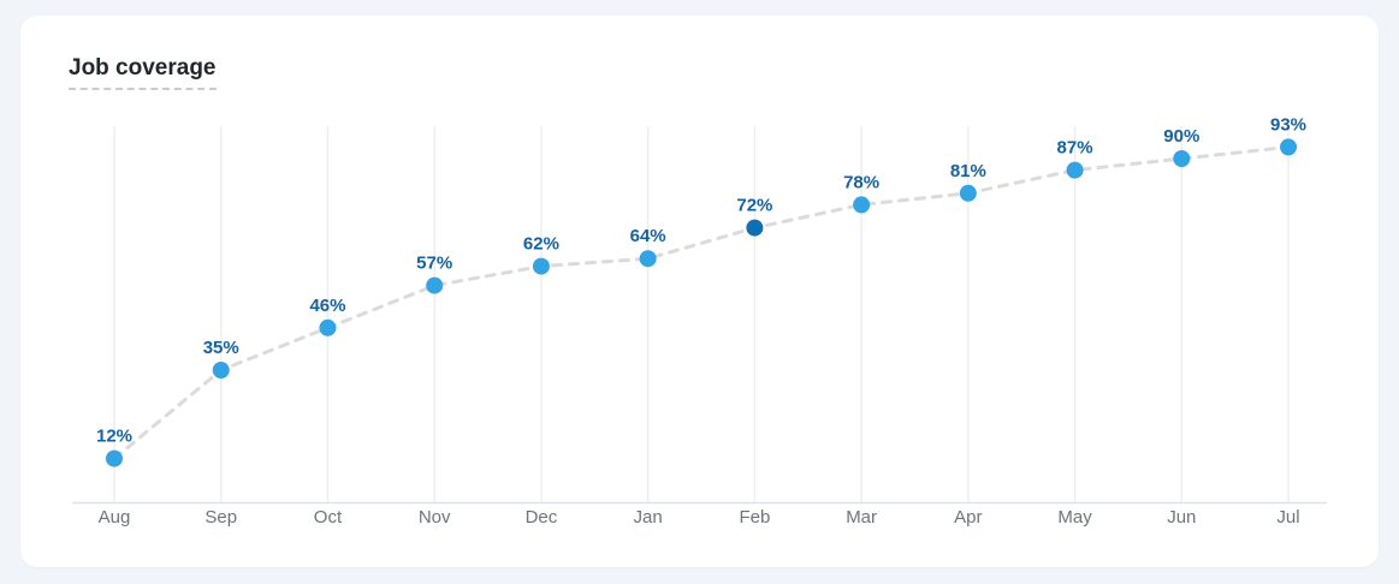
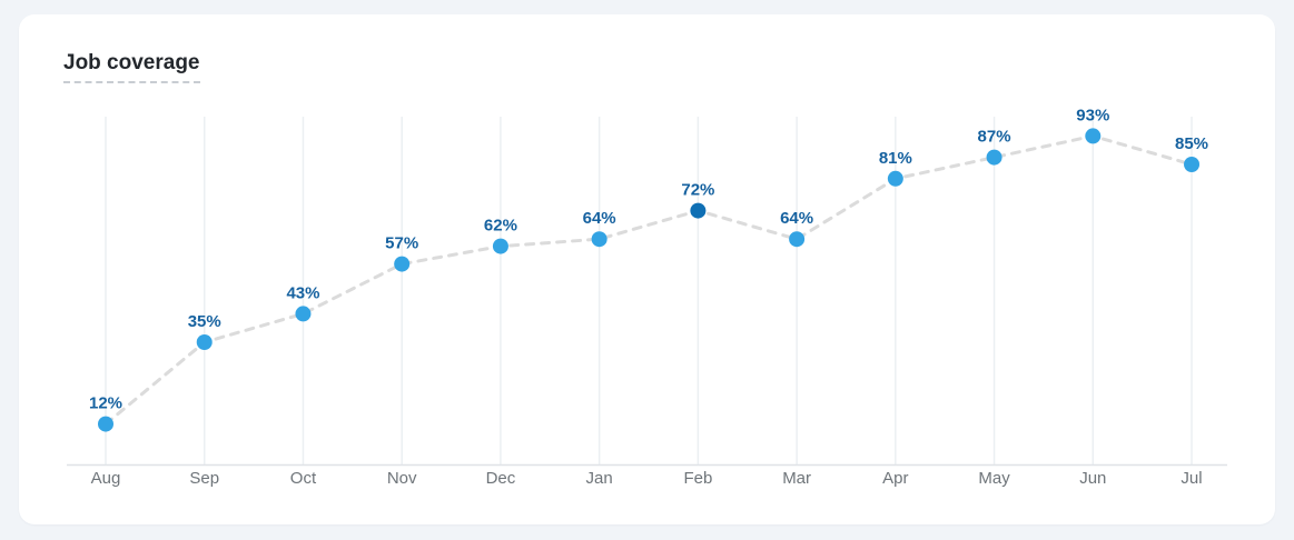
Oct: 46% -> 43%
Mar: 78% -> 64%
Jun: 90% -> 93%
Jul: 93% -> 85%
